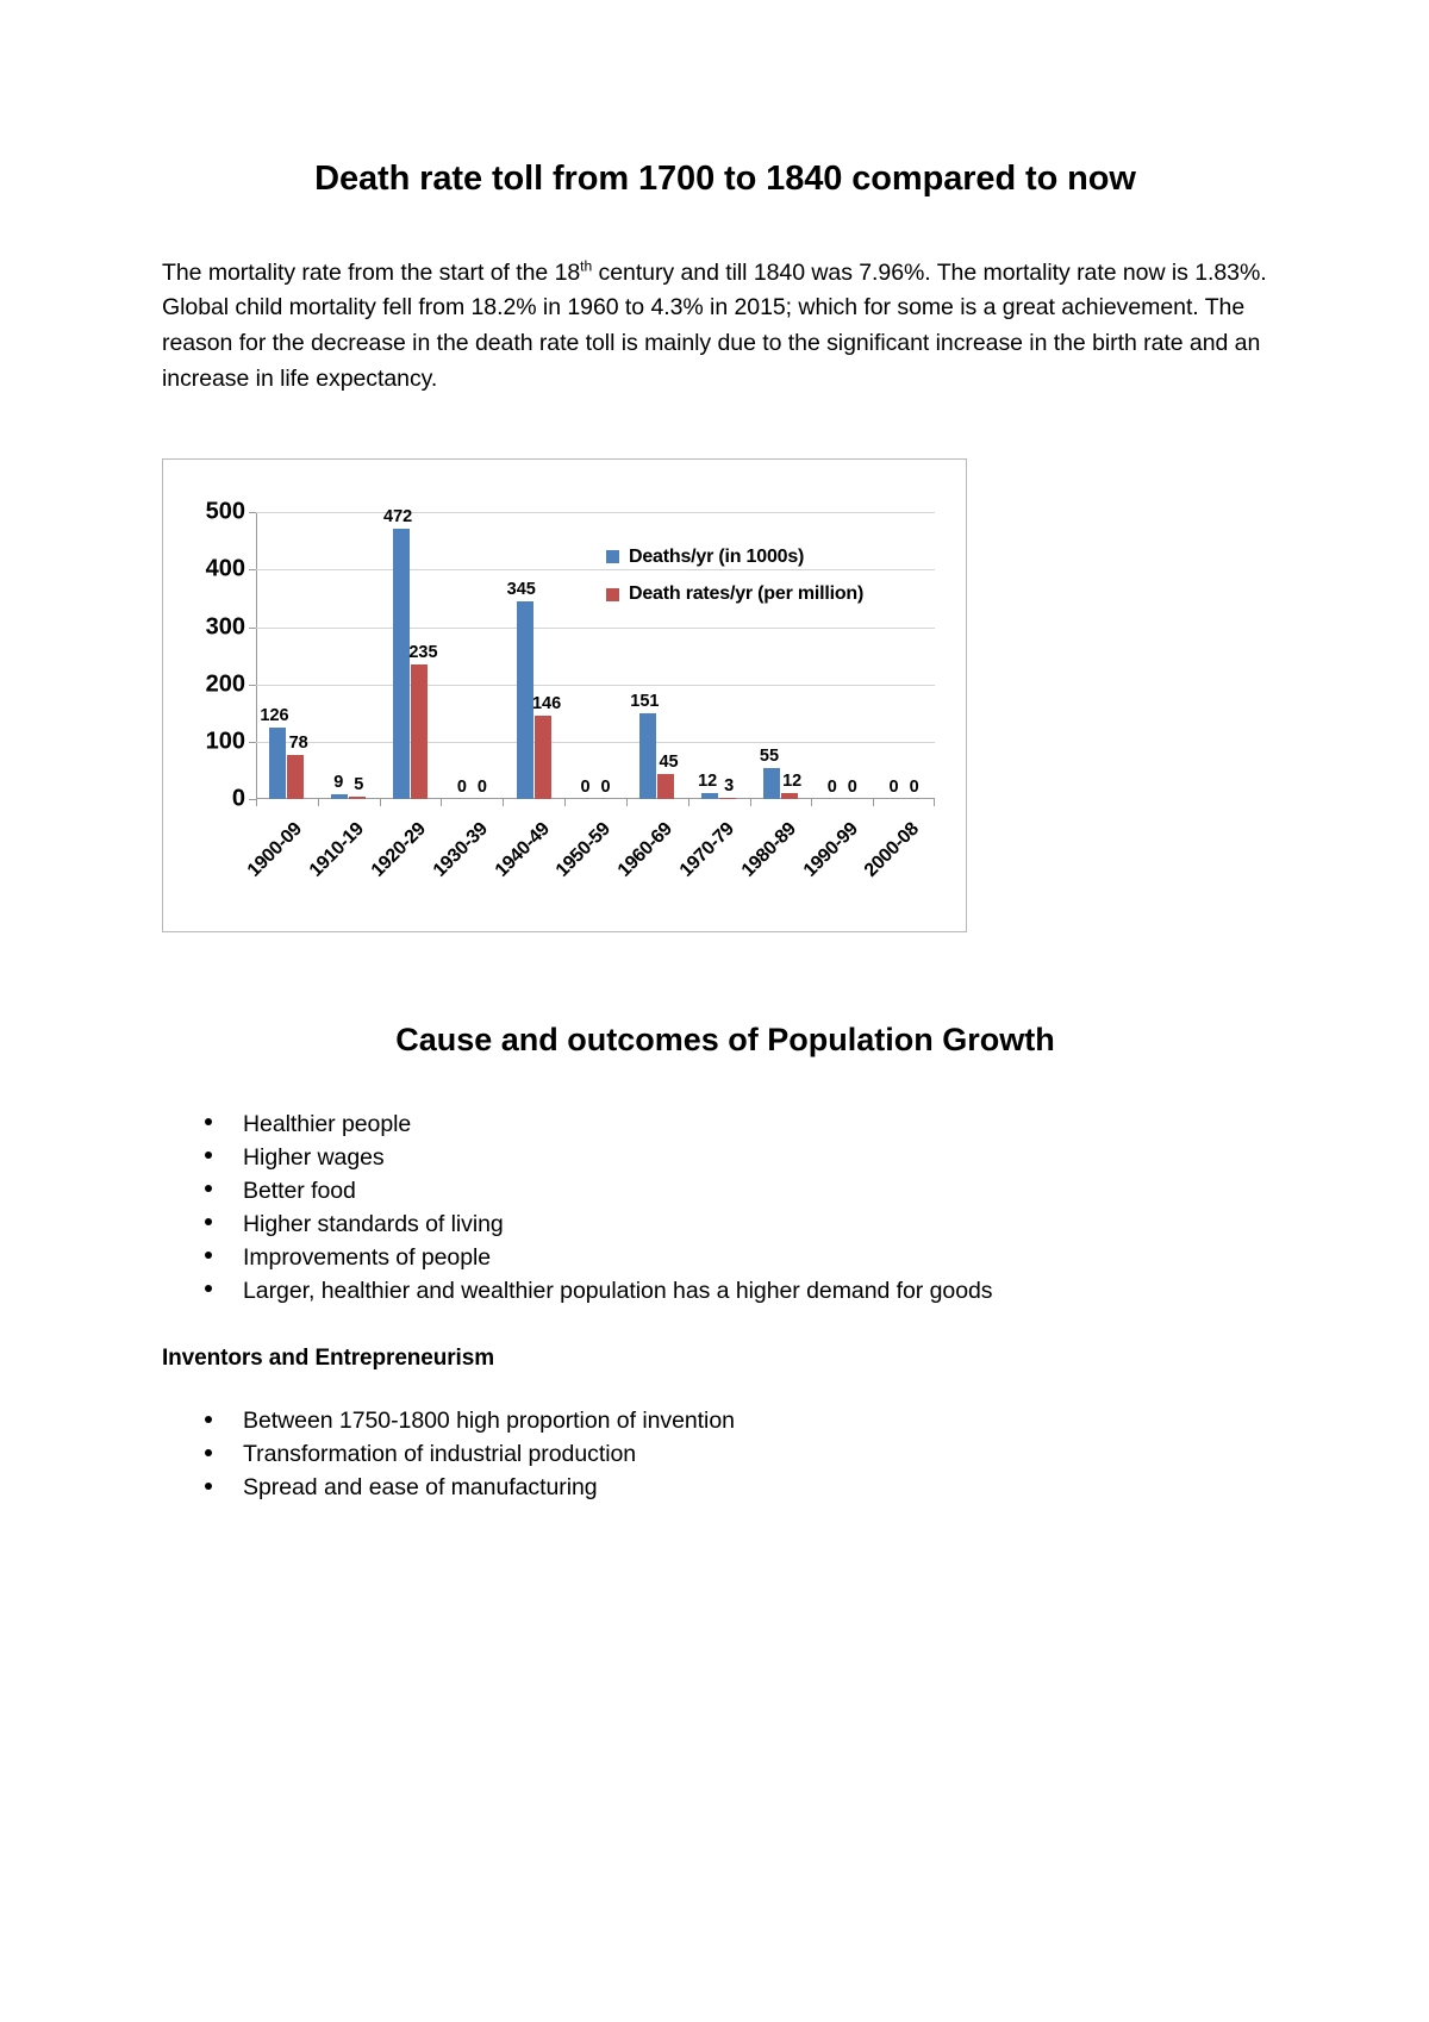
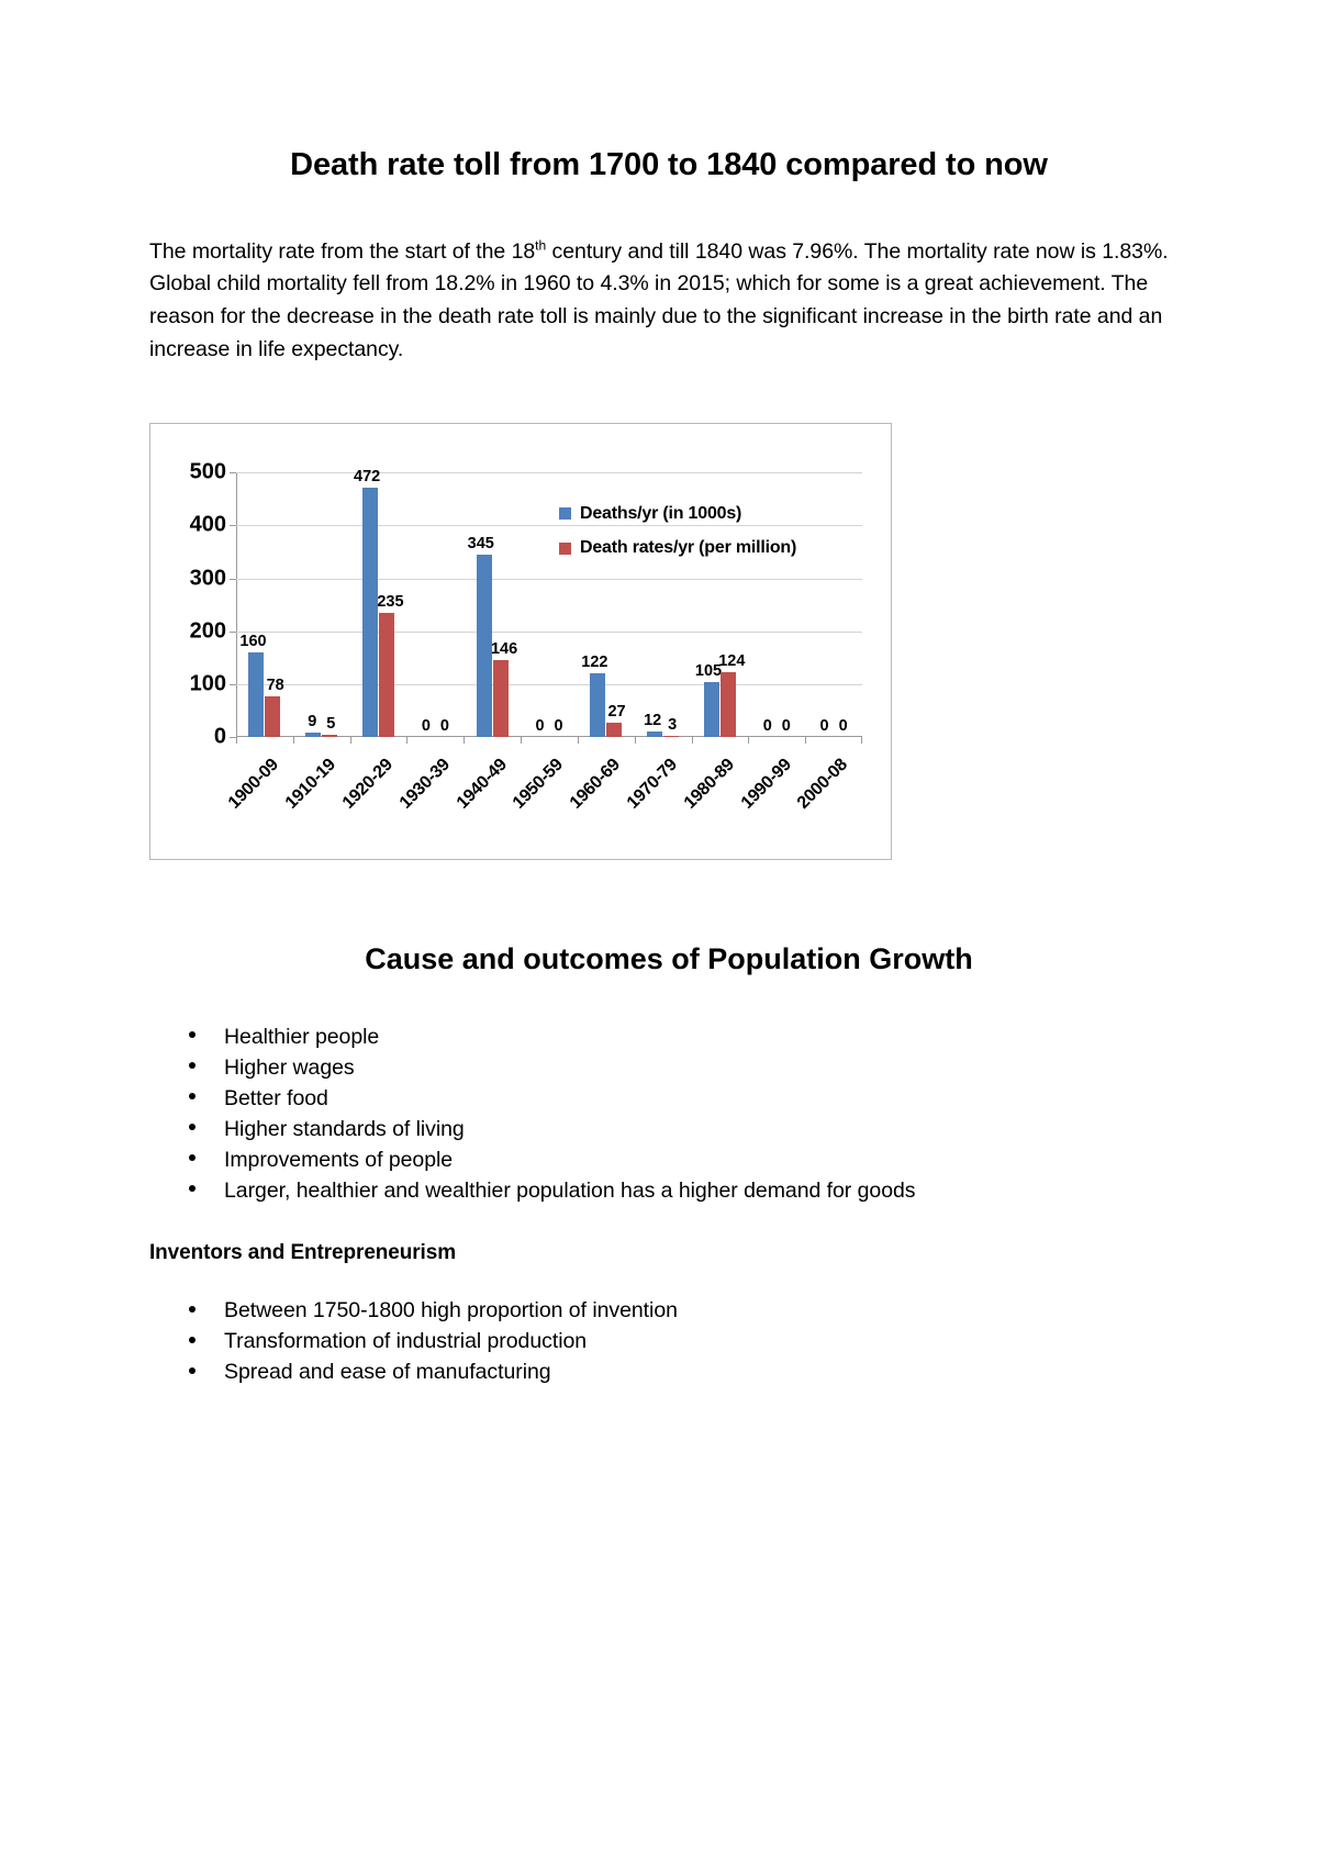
Deaths/yr (in 1000s)/1900-09: 126 -> 160
Deaths/yr (in 1000s)/1960-69: 151 -> 122
Death rates/yr (per million)/1960-69: 45 -> 27
Deaths/yr (in 1000s)/1980-89: 55 -> 105
Death rates/yr (per million)/1980-89: 12 -> 124
